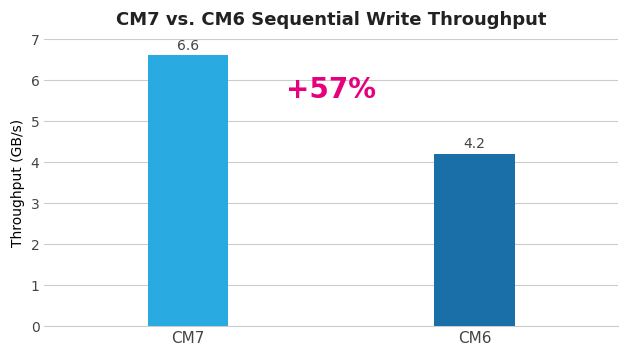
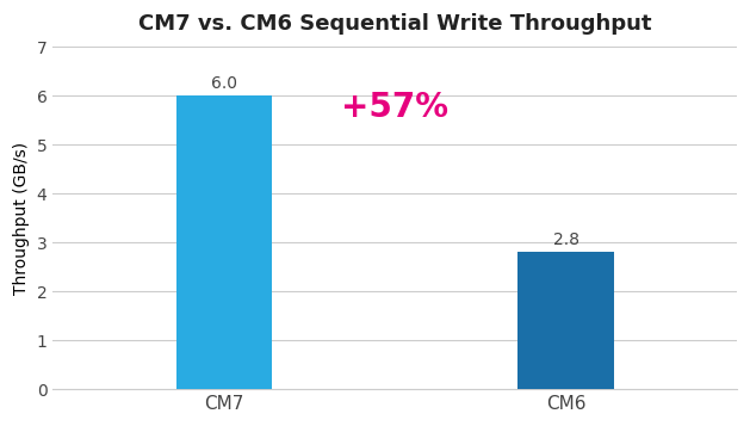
CM7: 6.6 -> 6.0
CM6: 4.2 -> 2.8
